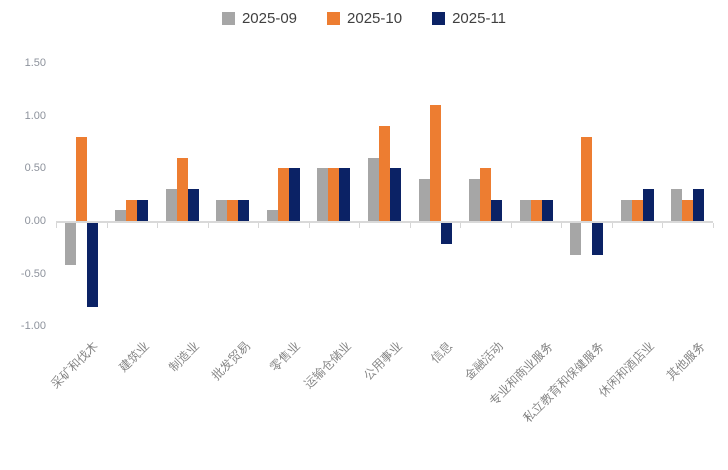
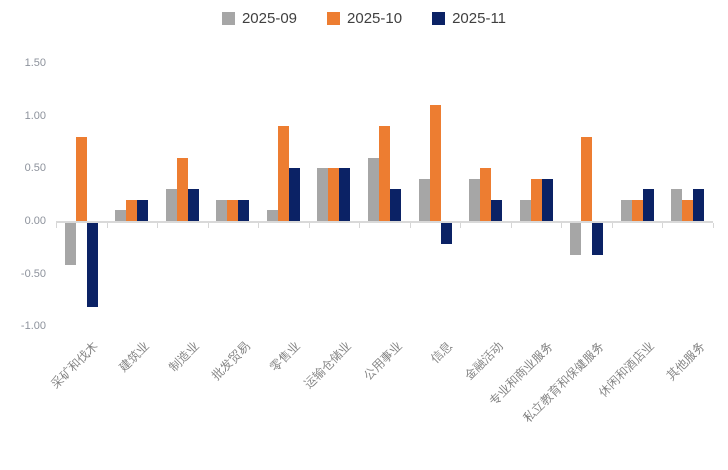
2025-10/零售业: 0.5 -> 0.9
2025-11/公用事业: 0.5 -> 0.3
2025-10/专业和商业服务: 0.2 -> 0.4
2025-11/专业和商业服务: 0.2 -> 0.4
